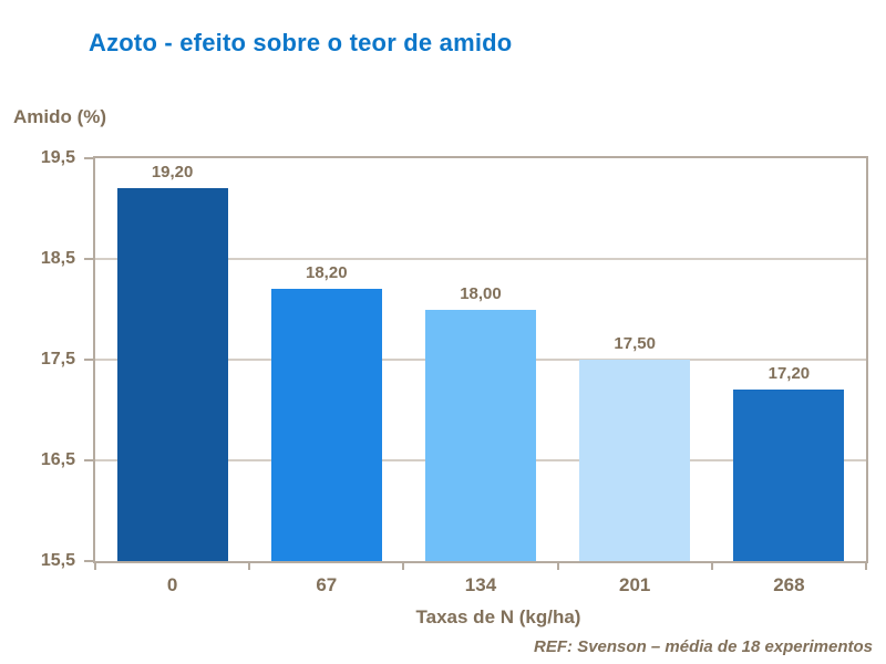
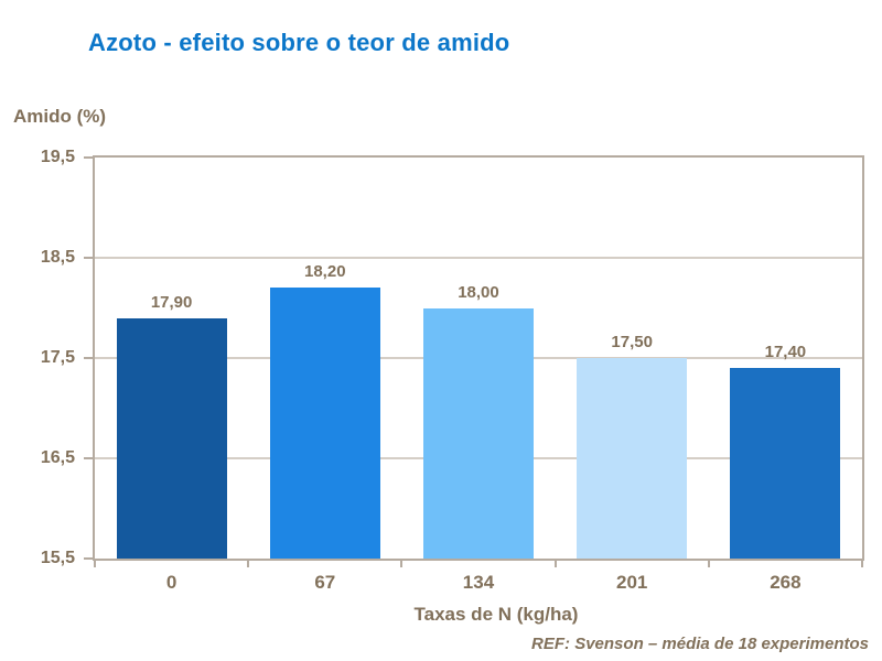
0: 19,20 -> 17,90
268: 17,20 -> 17,40
